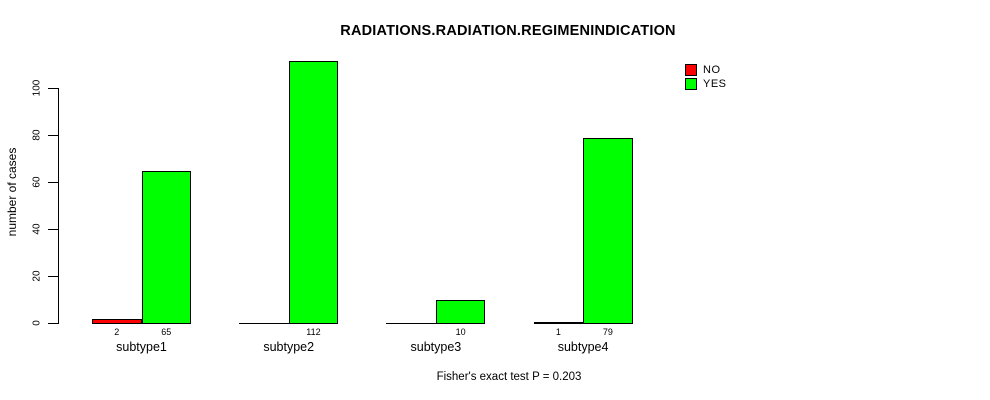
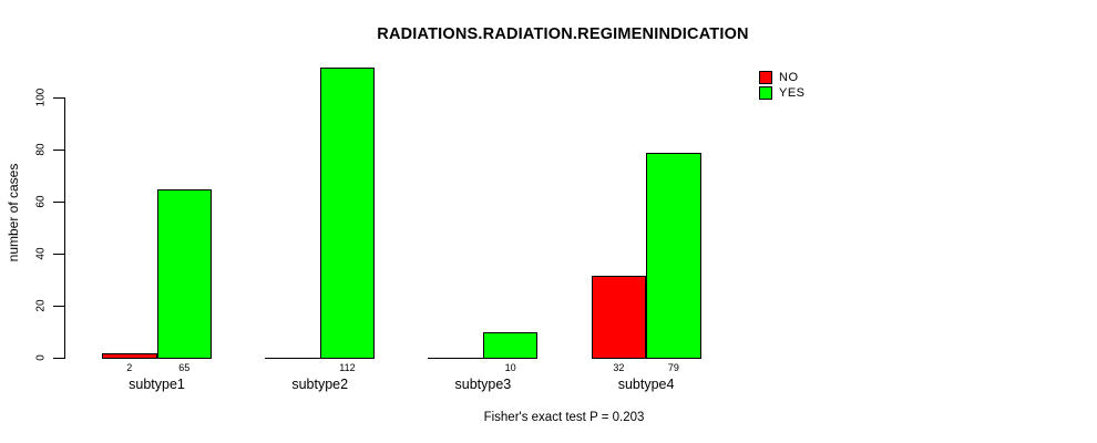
NO/subtype4: 1 -> 32
